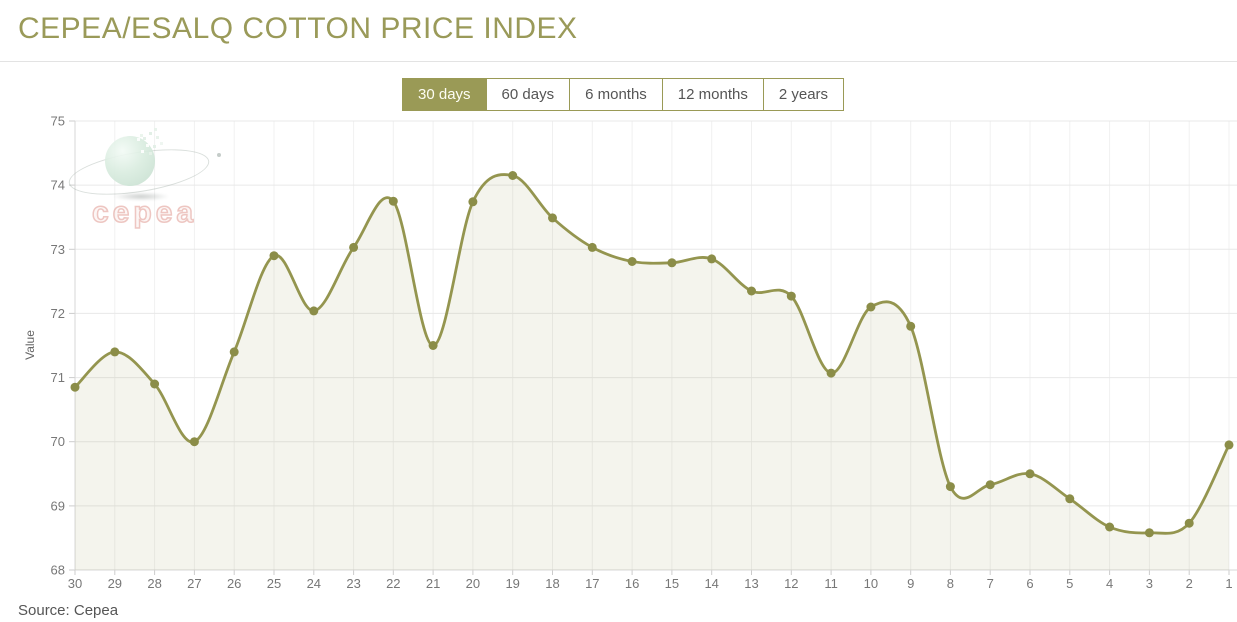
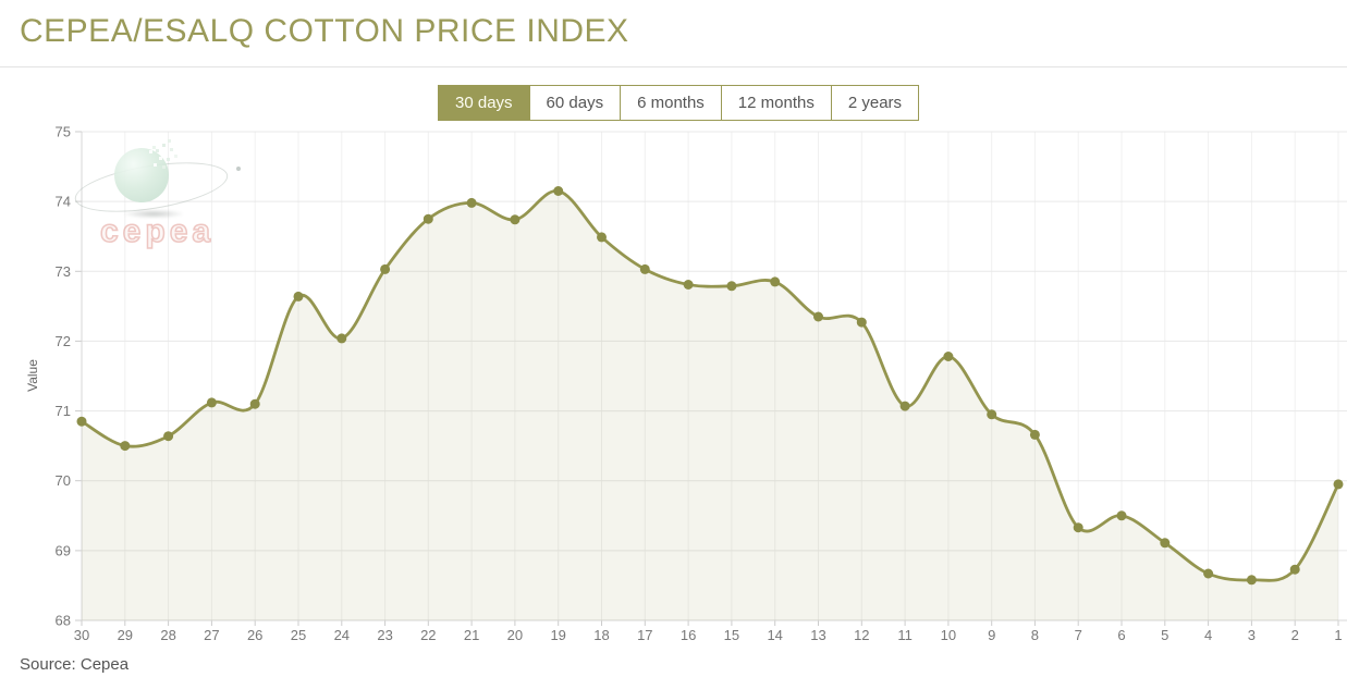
29: 71.4 -> 70.5
28: 70.9 -> 70.6
27: 70.0 -> 71.1
26: 71.4 -> 71.1
25: 72.9 -> 72.6
21: 71.5 -> 74.0
10: 72.1 -> 71.8
9: 71.8 -> 71.0
8: 69.3 -> 70.7
